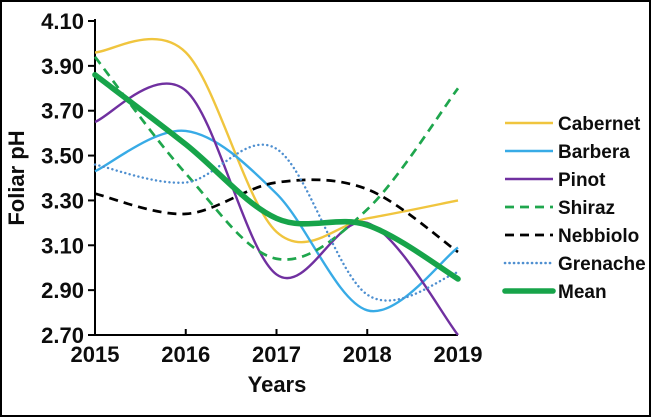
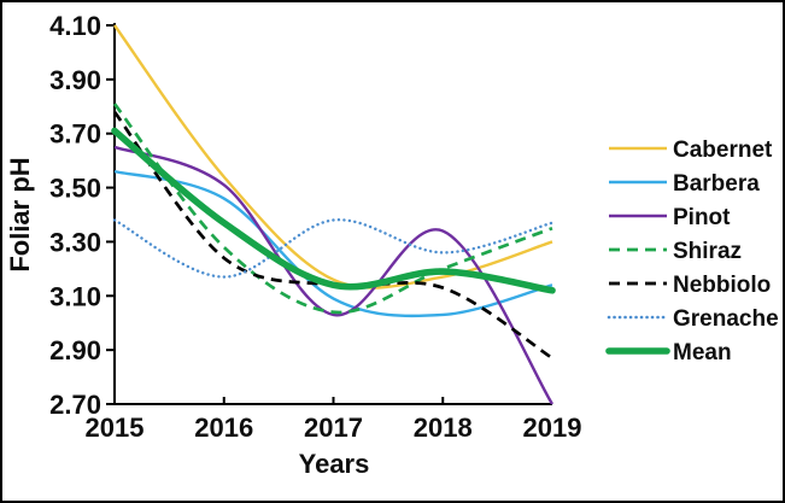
Cabernet/2015: 3.96 -> 4.10
Barbera/2015: 3.43 -> 3.56
Shiraz/2015: 3.94 -> 3.81
Nebbiolo/2015: 3.33 -> 3.78
Grenache/2015: 3.46 -> 3.38
Mean/2015: 3.86 -> 3.71
Cabernet/2016: 3.96 -> 3.54
Barbera/2016: 3.61 -> 3.46
Pinot/2016: 3.79 -> 3.51
Shiraz/2016: 3.42 -> 3.28
Grenache/2016: 3.38 -> 3.17
Mean/2016: 3.55 -> 3.37
Barbera/2017: 3.33 -> 3.09
Pinot/2017: 2.97 -> 3.03
Nebbiolo/2017: 3.38 -> 3.14
Grenache/2017: 3.53 -> 3.38
Mean/2017: 3.22 -> 3.14
Cabernet/2018: 3.22 -> 3.17
Barbera/2018: 2.81 -> 3.03
Pinot/2018: 3.20 -> 3.34
Shiraz/2018: 3.26 -> 3.20
Nebbiolo/2018: 3.35 -> 3.13
Grenache/2018: 2.88 -> 3.26
Barbera/2019: 3.09 -> 3.14
Shiraz/2019: 3.80 -> 3.35
Nebbiolo/2019: 3.07 -> 2.87
Grenache/2019: 2.98 -> 3.37
Mean/2019: 2.95 -> 3.12
